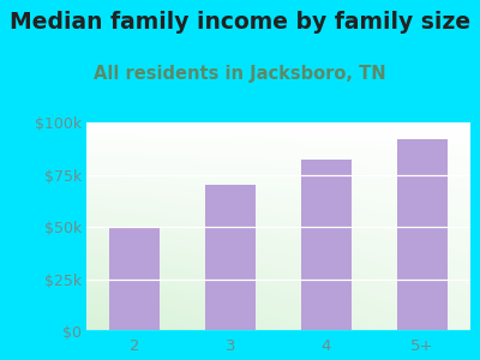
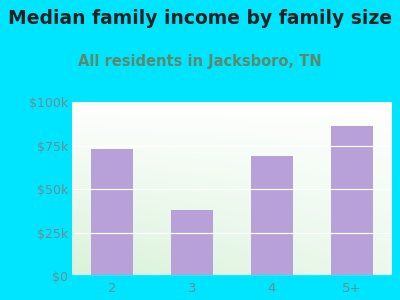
2: $50k -> $73k
3: $70k -> $38k
4: $82k -> $69k
5+: $92k -> $86k
